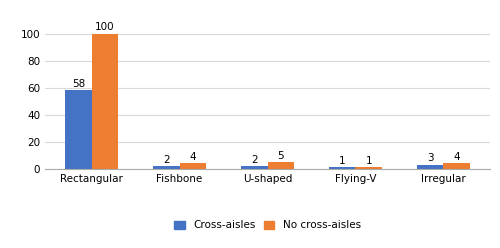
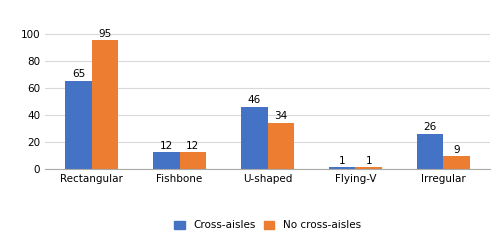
Cross-aisles/Rectangular: 58 -> 65
No cross-aisles/Rectangular: 100 -> 95
Cross-aisles/Fishbone: 2 -> 12
No cross-aisles/Fishbone: 4 -> 12
Cross-aisles/U-shaped: 2 -> 46
No cross-aisles/U-shaped: 5 -> 34
Cross-aisles/Irregular: 3 -> 26
No cross-aisles/Irregular: 4 -> 9
